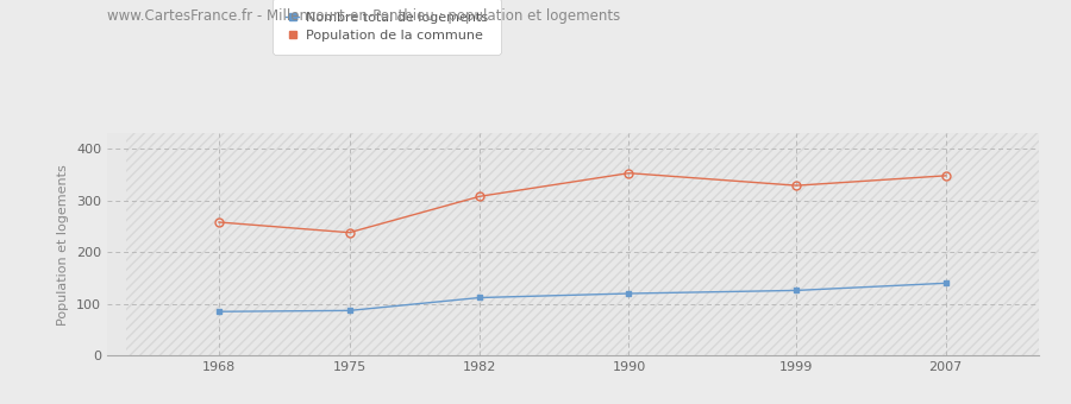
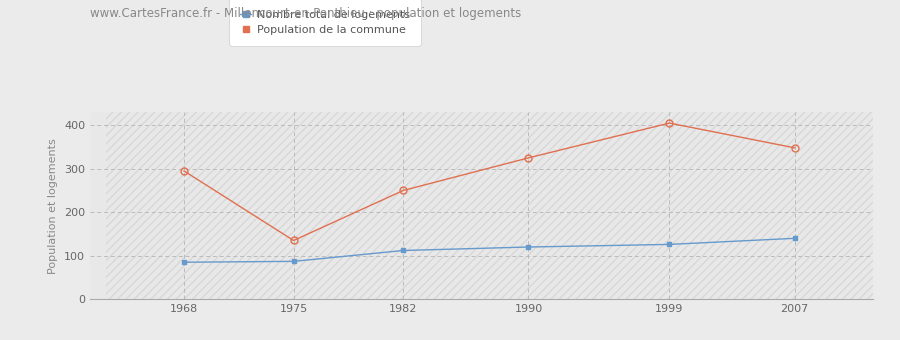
Population de la commune/1968: 258 -> 295
Population de la commune/1975: 238 -> 135
Population de la commune/1982: 308 -> 250
Population de la commune/1990: 353 -> 325
Population de la commune/1999: 329 -> 405
